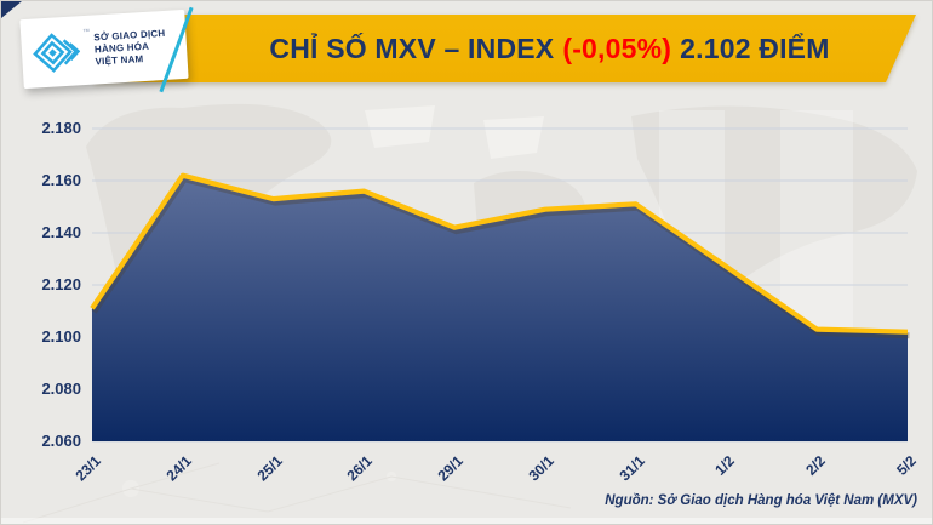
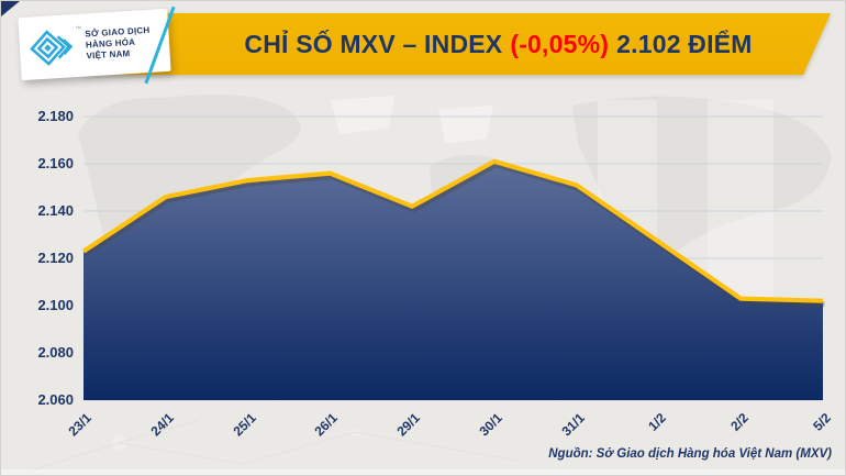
23/1: 2111 -> 2123
24/1: 2162 -> 2146
30/1: 2149 -> 2161
